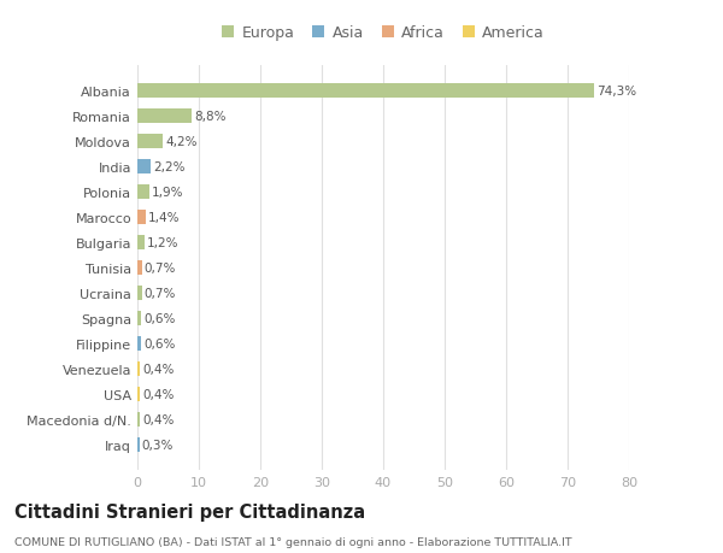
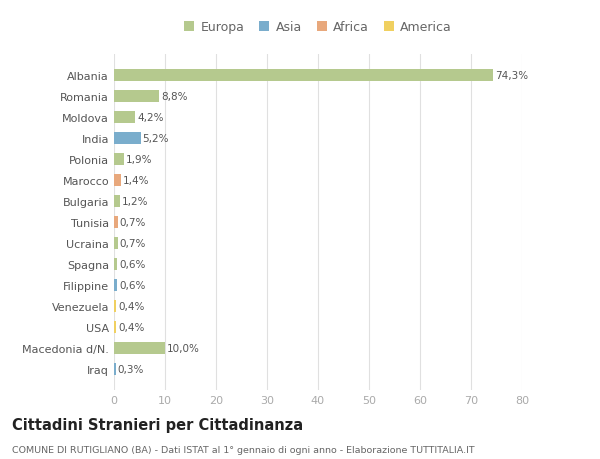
India: 2,2% -> 5,2%
Macedonia d/N.: 0,4% -> 10,0%
